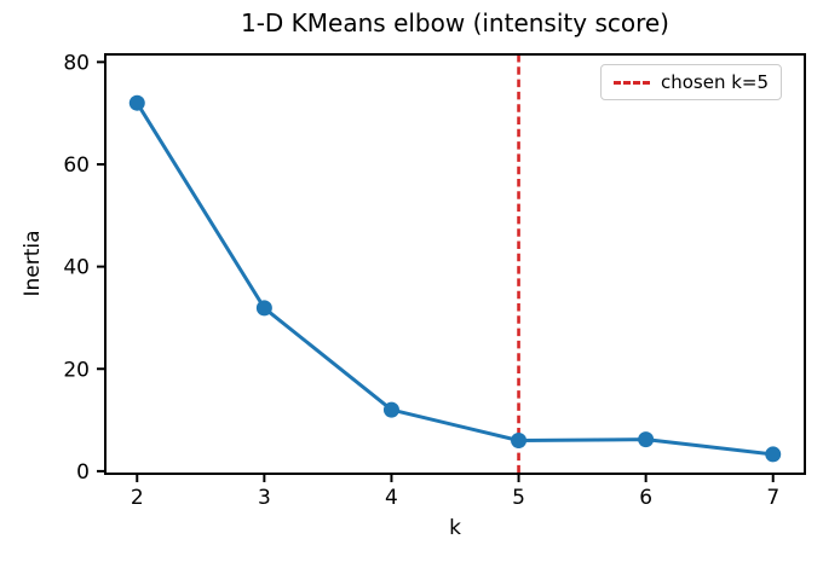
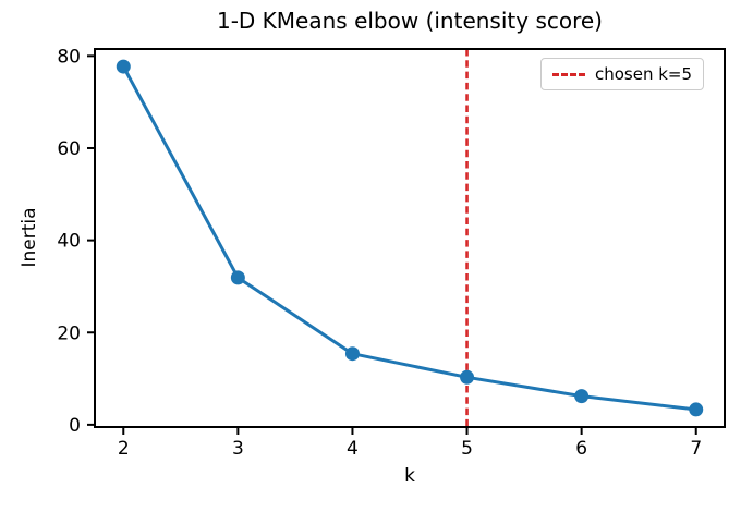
2: 72 -> 78
4: 12 -> 15
5: 6 -> 10
